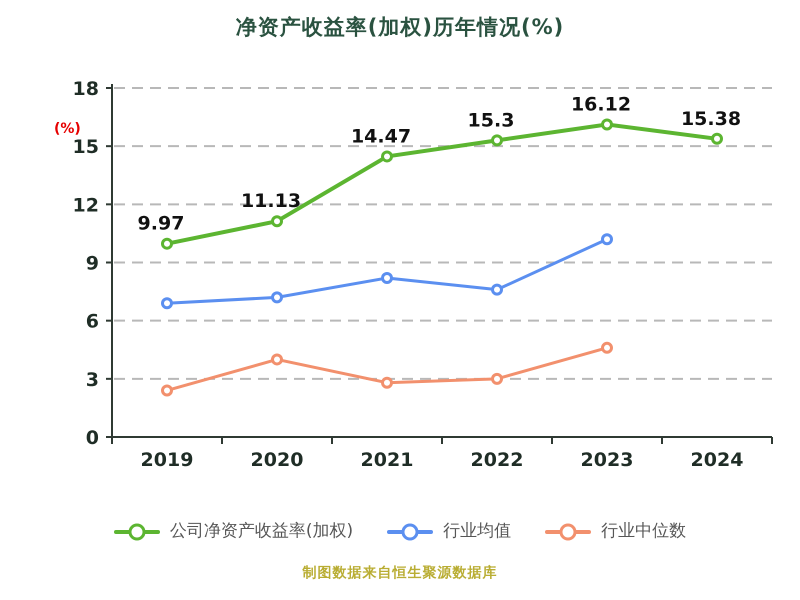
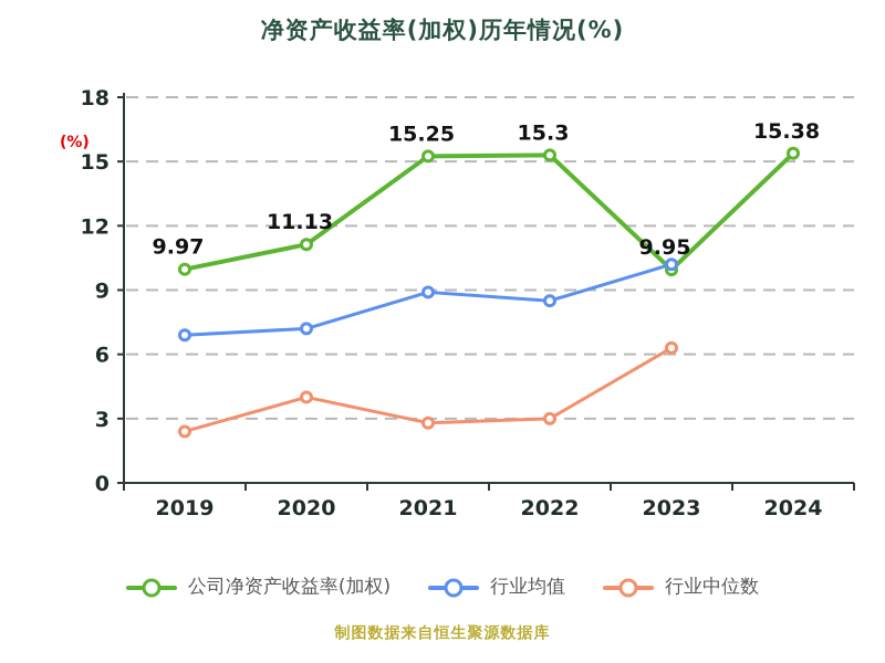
公司净资产收益率(加权)/2021: 14.47 -> 15.25
行业均值/2021: 8.2 -> 8.9
行业均值/2022: 7.6 -> 8.5
公司净资产收益率(加权)/2023: 16.12 -> 9.95
行业中位数/2023: 4.6 -> 6.3
